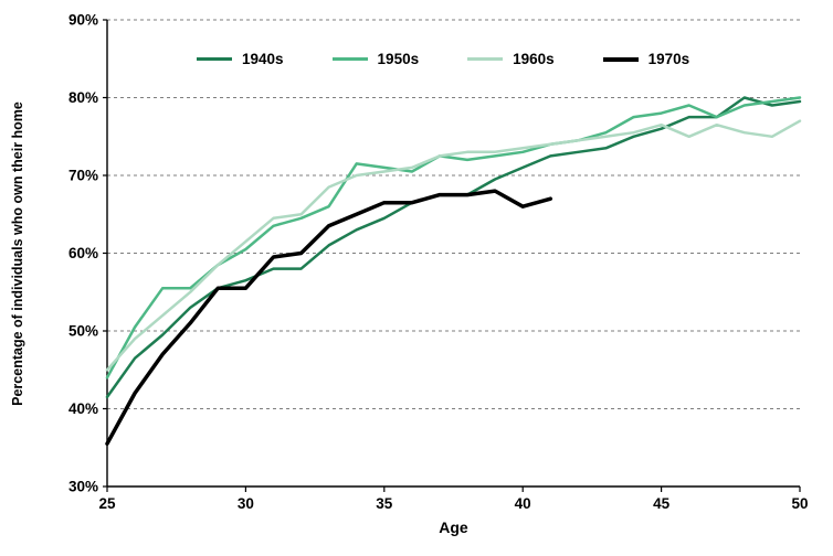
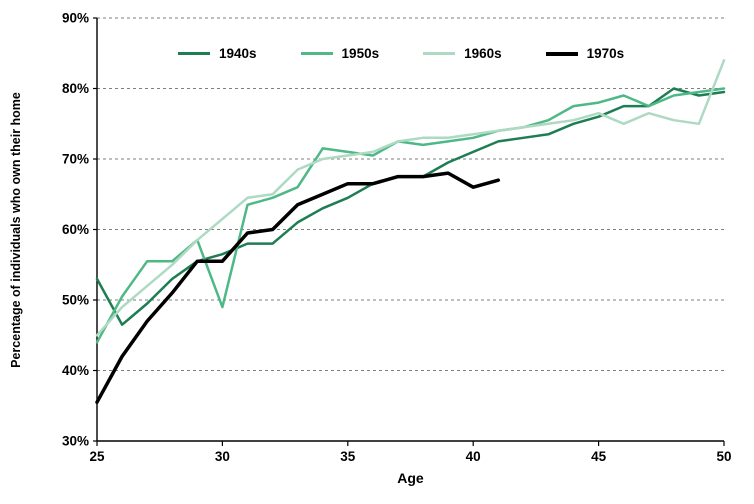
1940s/25: 42% -> 53%
1950s/30: 60% -> 49%
1960s/50: 77% -> 84%
